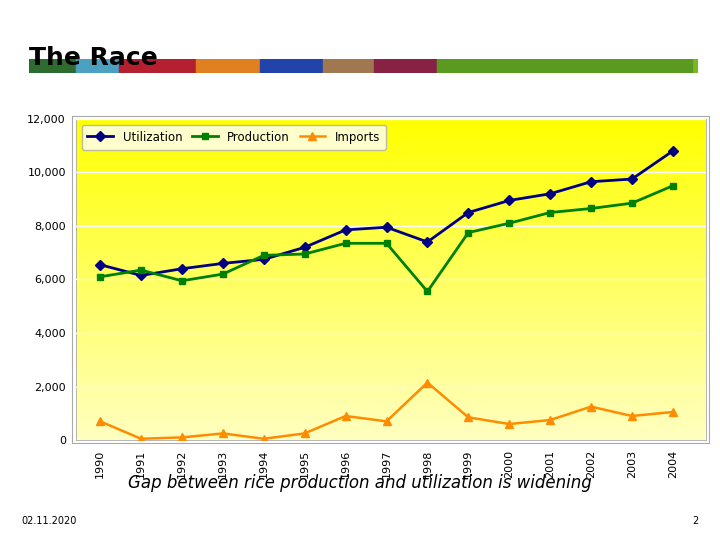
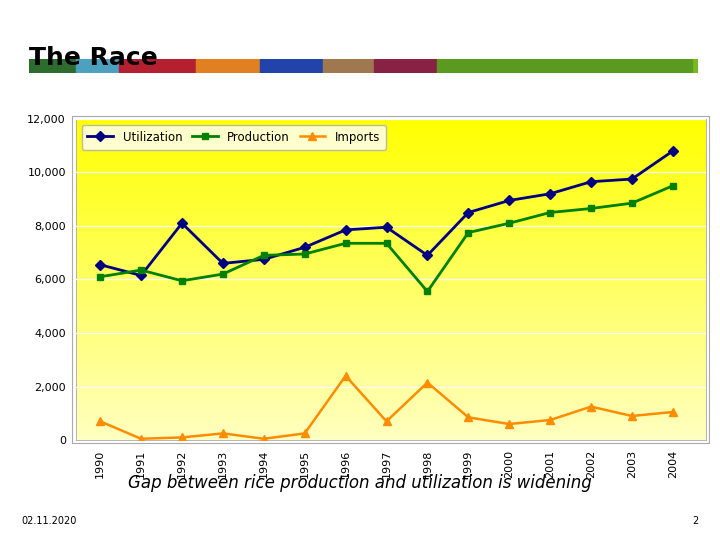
Utilization/1992: 6,400 -> 8,100
Imports/1996: 900 -> 2,400
Utilization/1998: 7,400 -> 6,900
